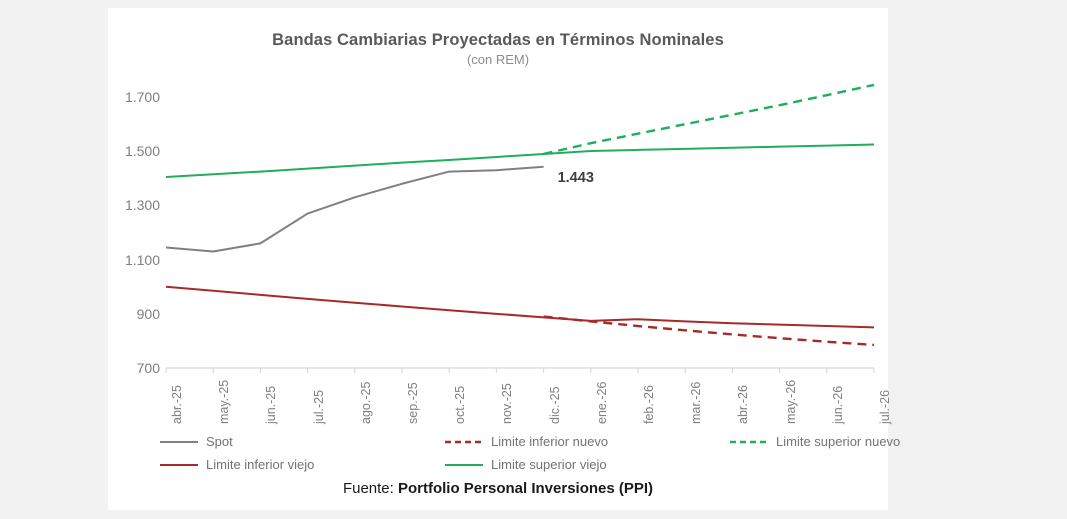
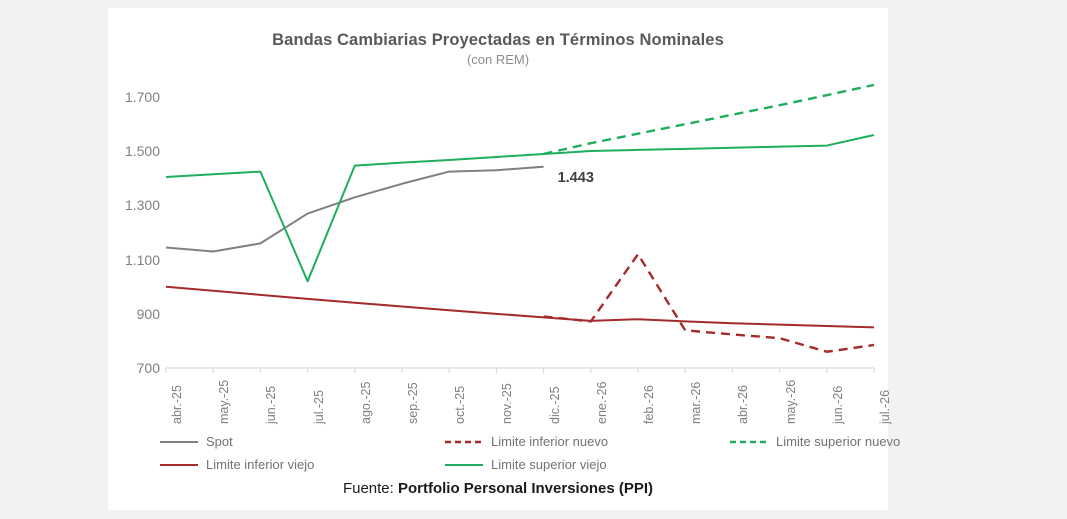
Limite superior viejo/jul.-25: 1440 -> 1020
Limite inferior nuevo/feb.-26: 860 -> 1120
Limite inferior nuevo/jun.-26: 800 -> 760
Limite superior viejo/jul.-26: 1520 -> 1560
